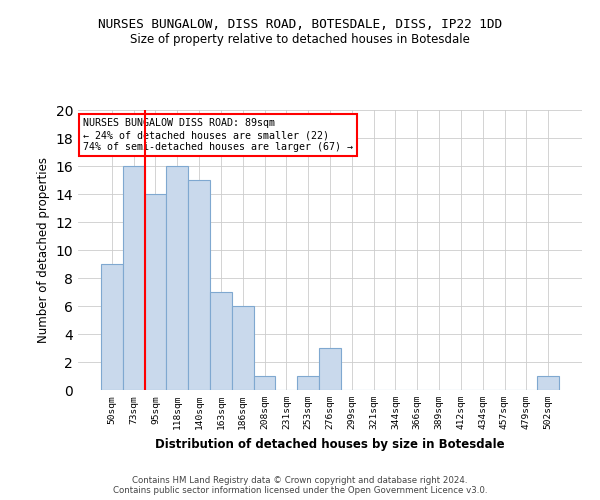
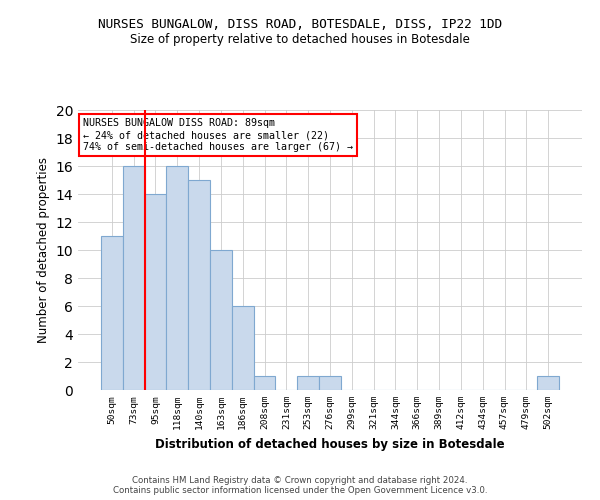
50sqm: 9 -> 11
163sqm: 7 -> 10
276sqm: 3 -> 1
